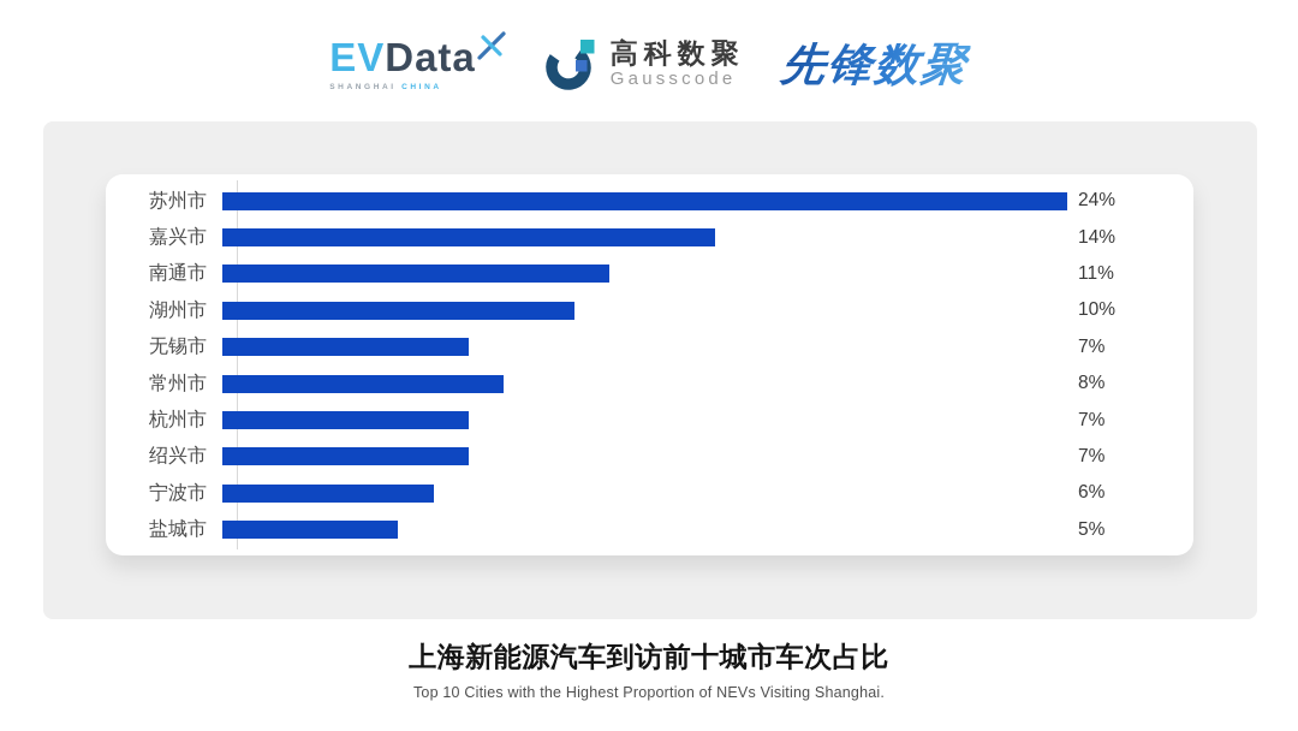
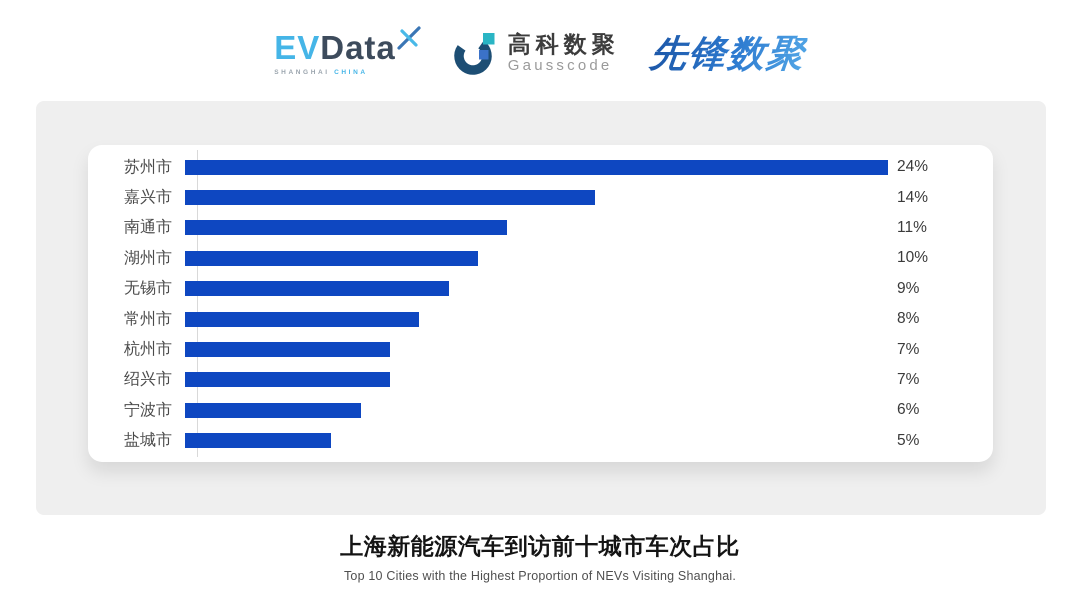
无锡市: 7% -> 9%
